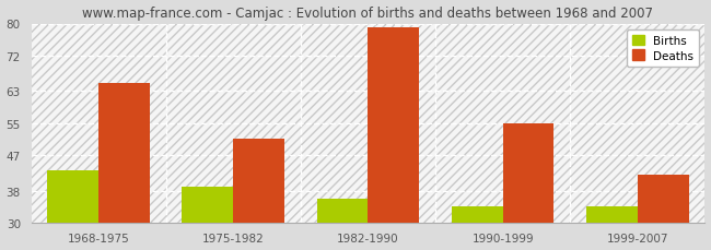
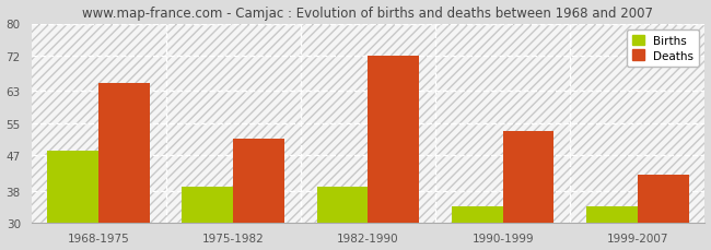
Births/1968-1975: 43 -> 48
Births/1982-1990: 36 -> 39
Deaths/1982-1990: 79 -> 72
Deaths/1990-1999: 55 -> 53
